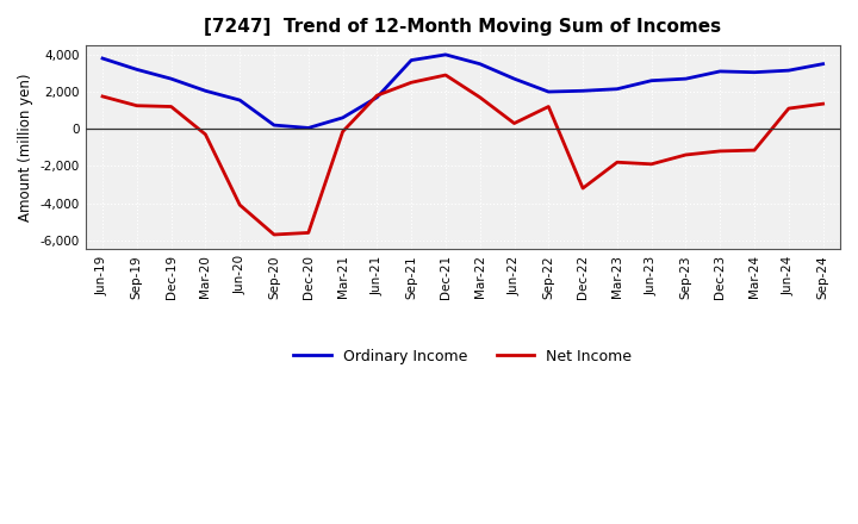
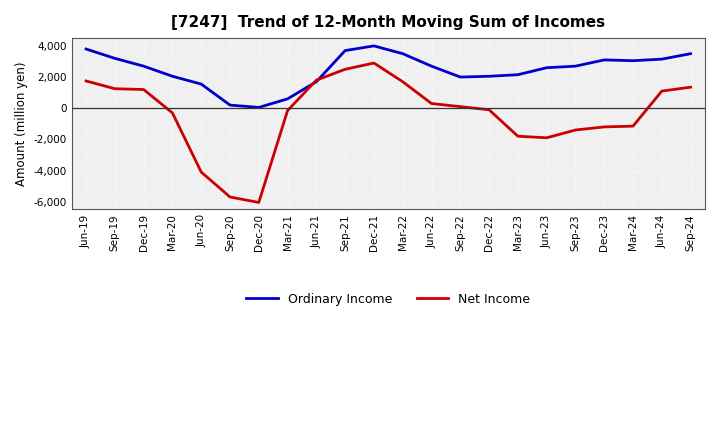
Net Income/Dec-20: -5,600 -> -6,000
Net Income/Sep-22: 1,200 -> 100
Net Income/Dec-22: -3,200 -> -100
